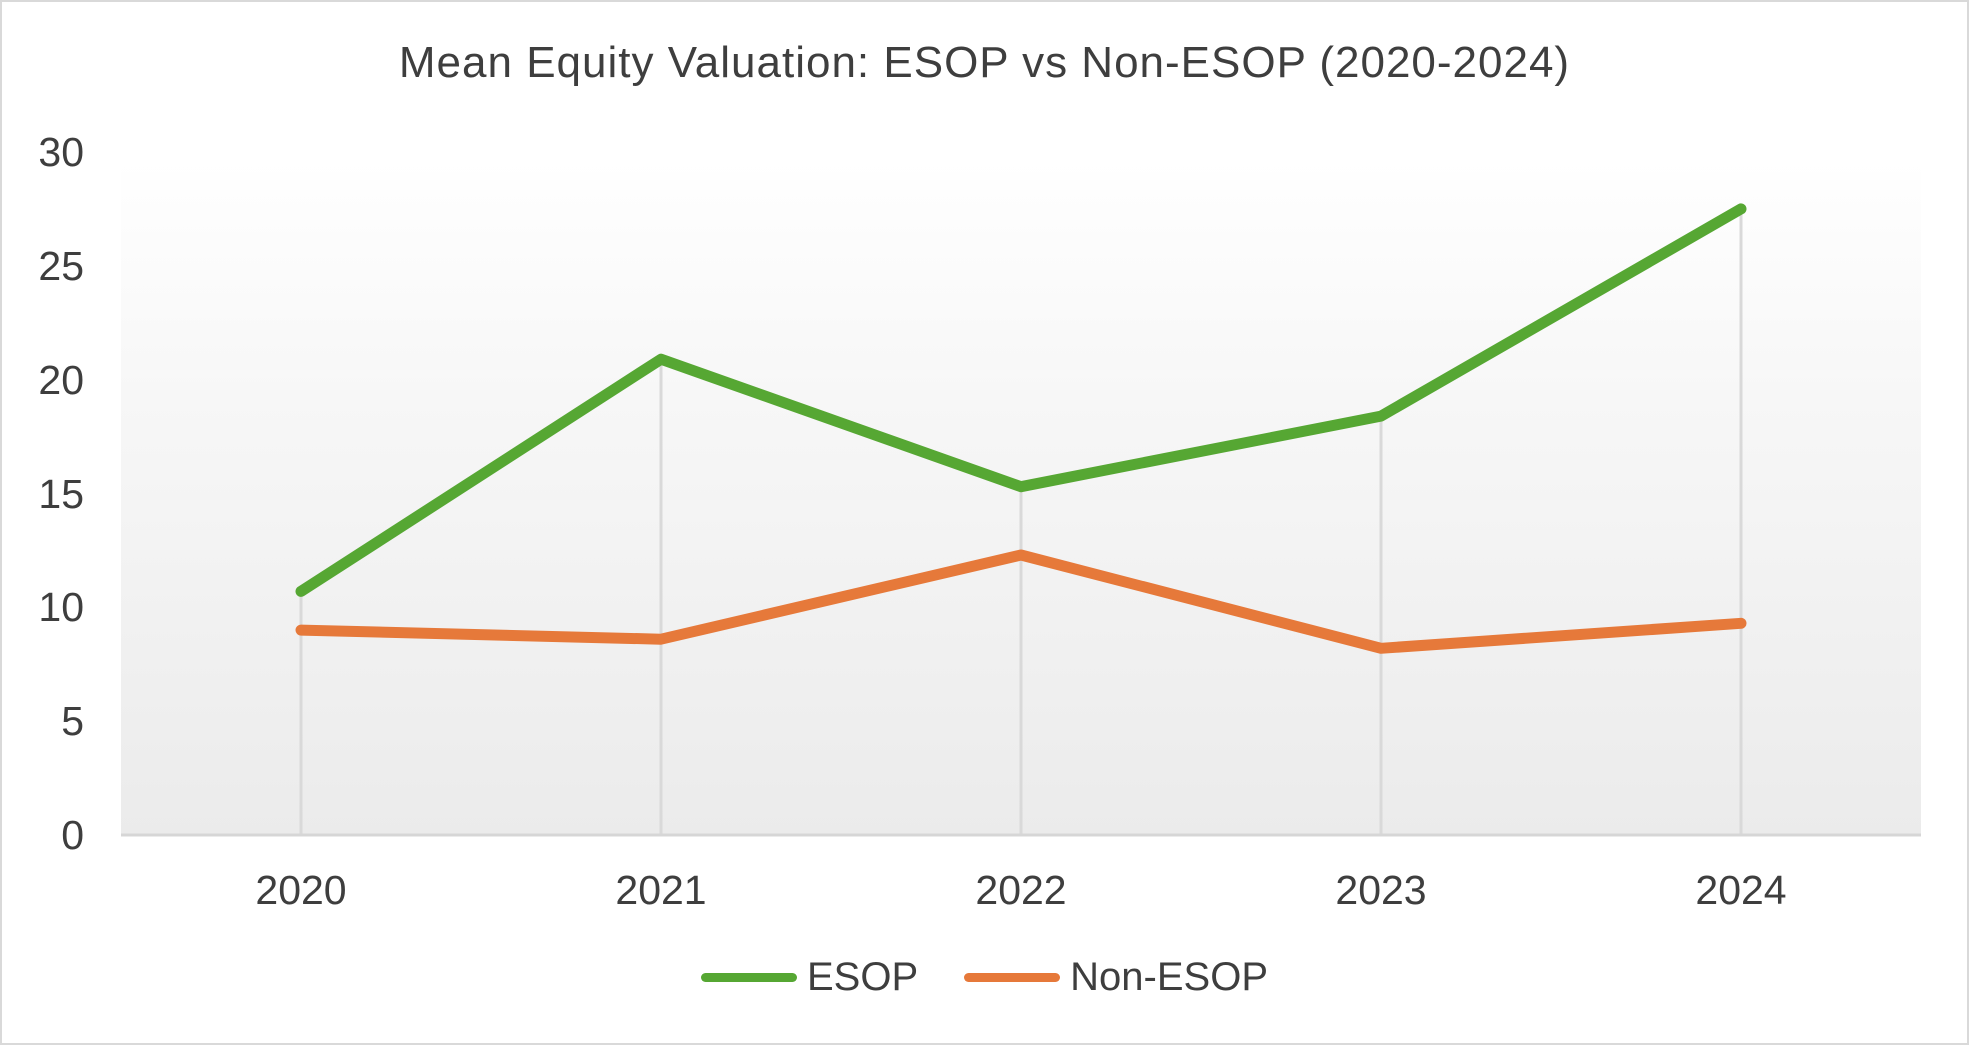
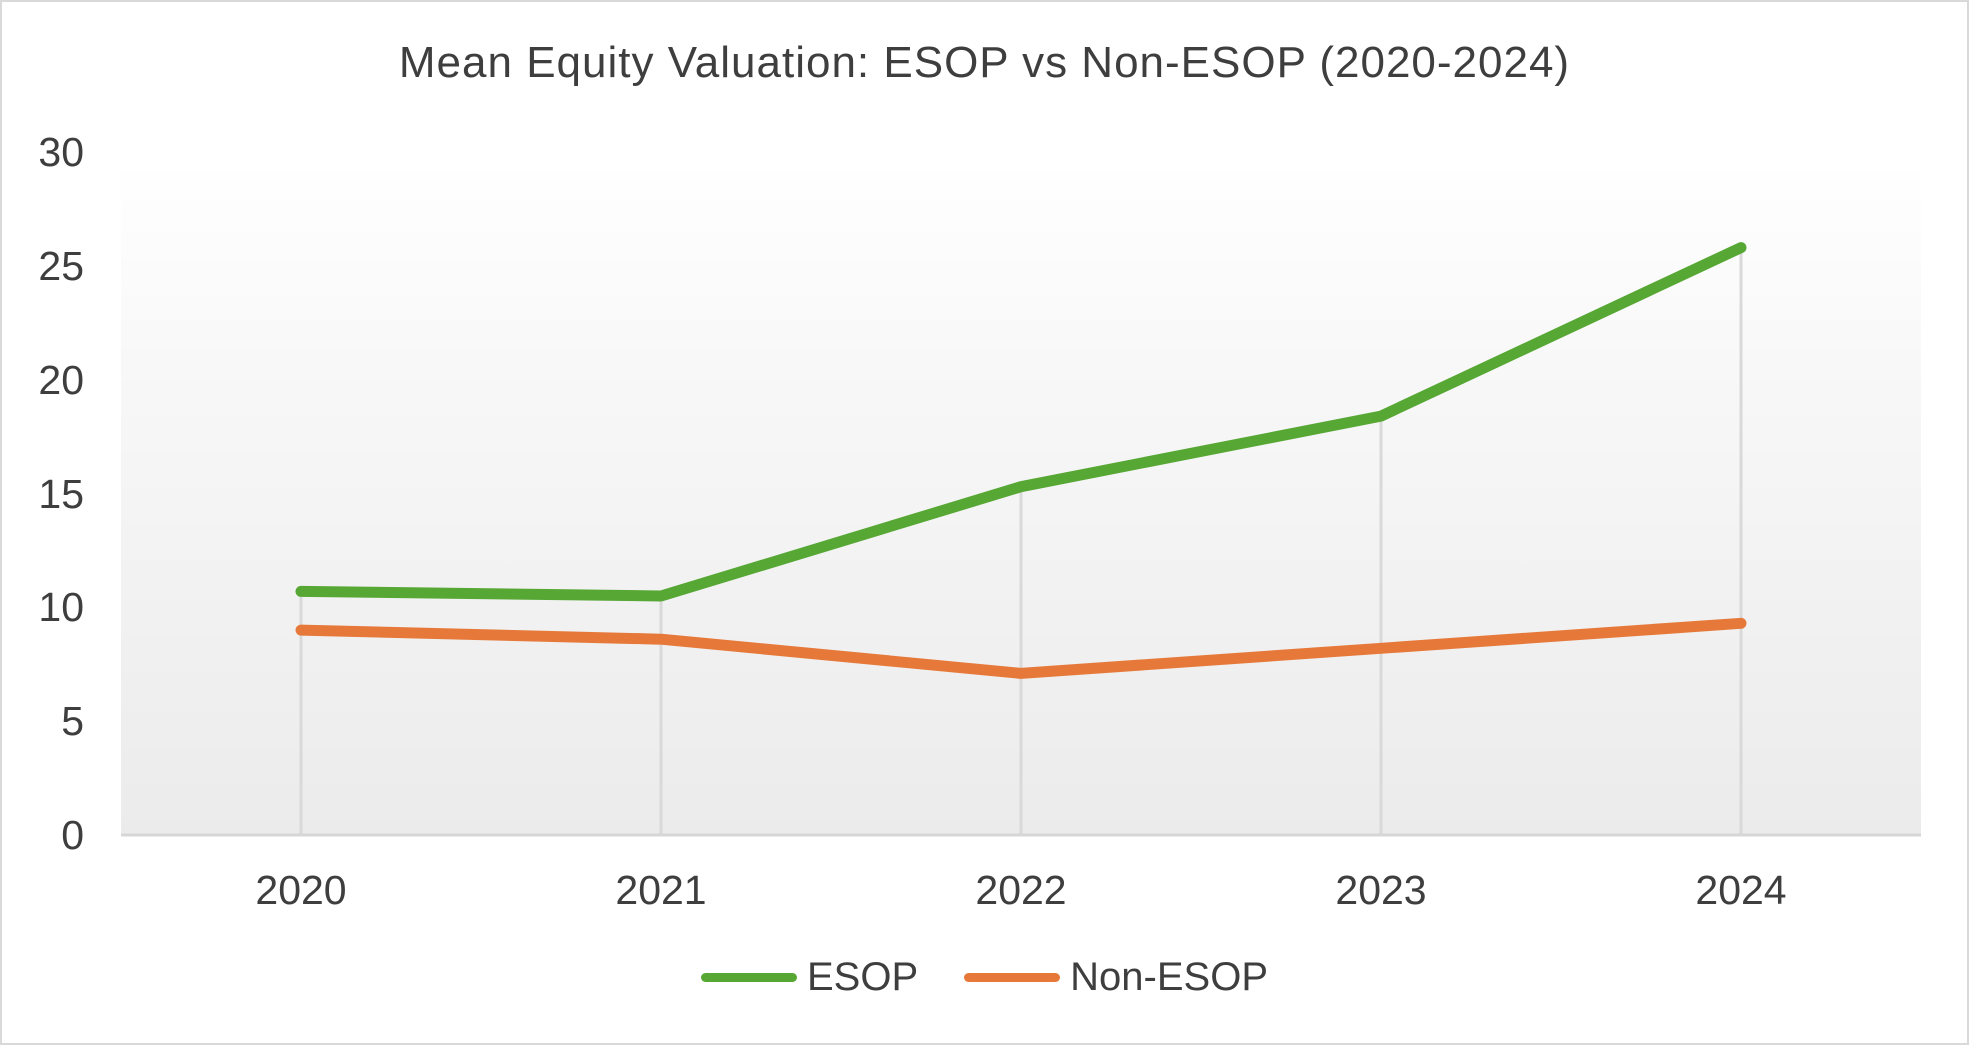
ESOP/2021: 20.9 -> 10.5
Non-ESOP/2022: 12.3 -> 7.1
ESOP/2024: 27.5 -> 25.8
